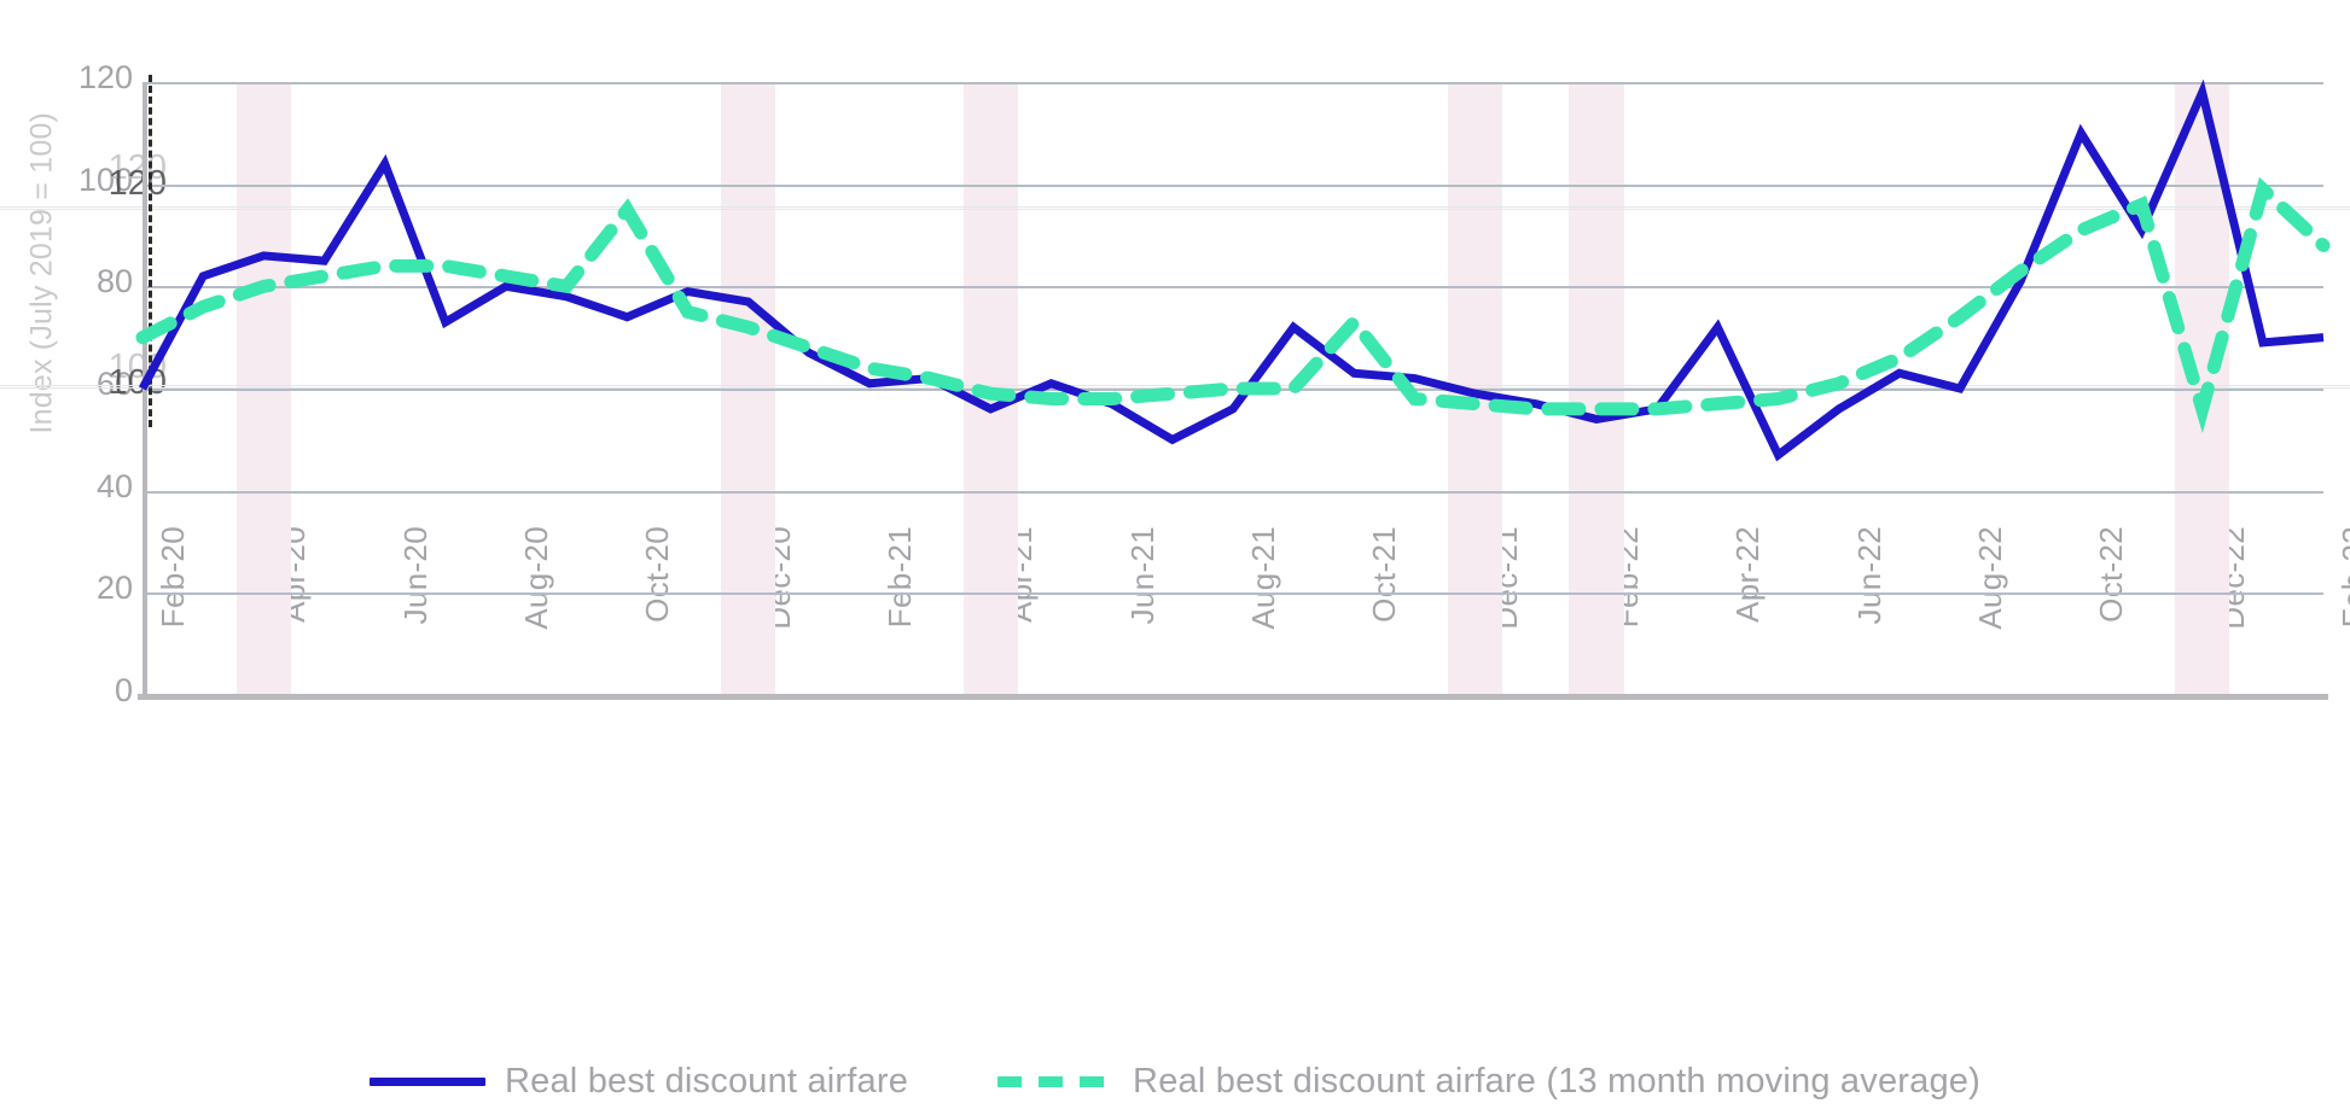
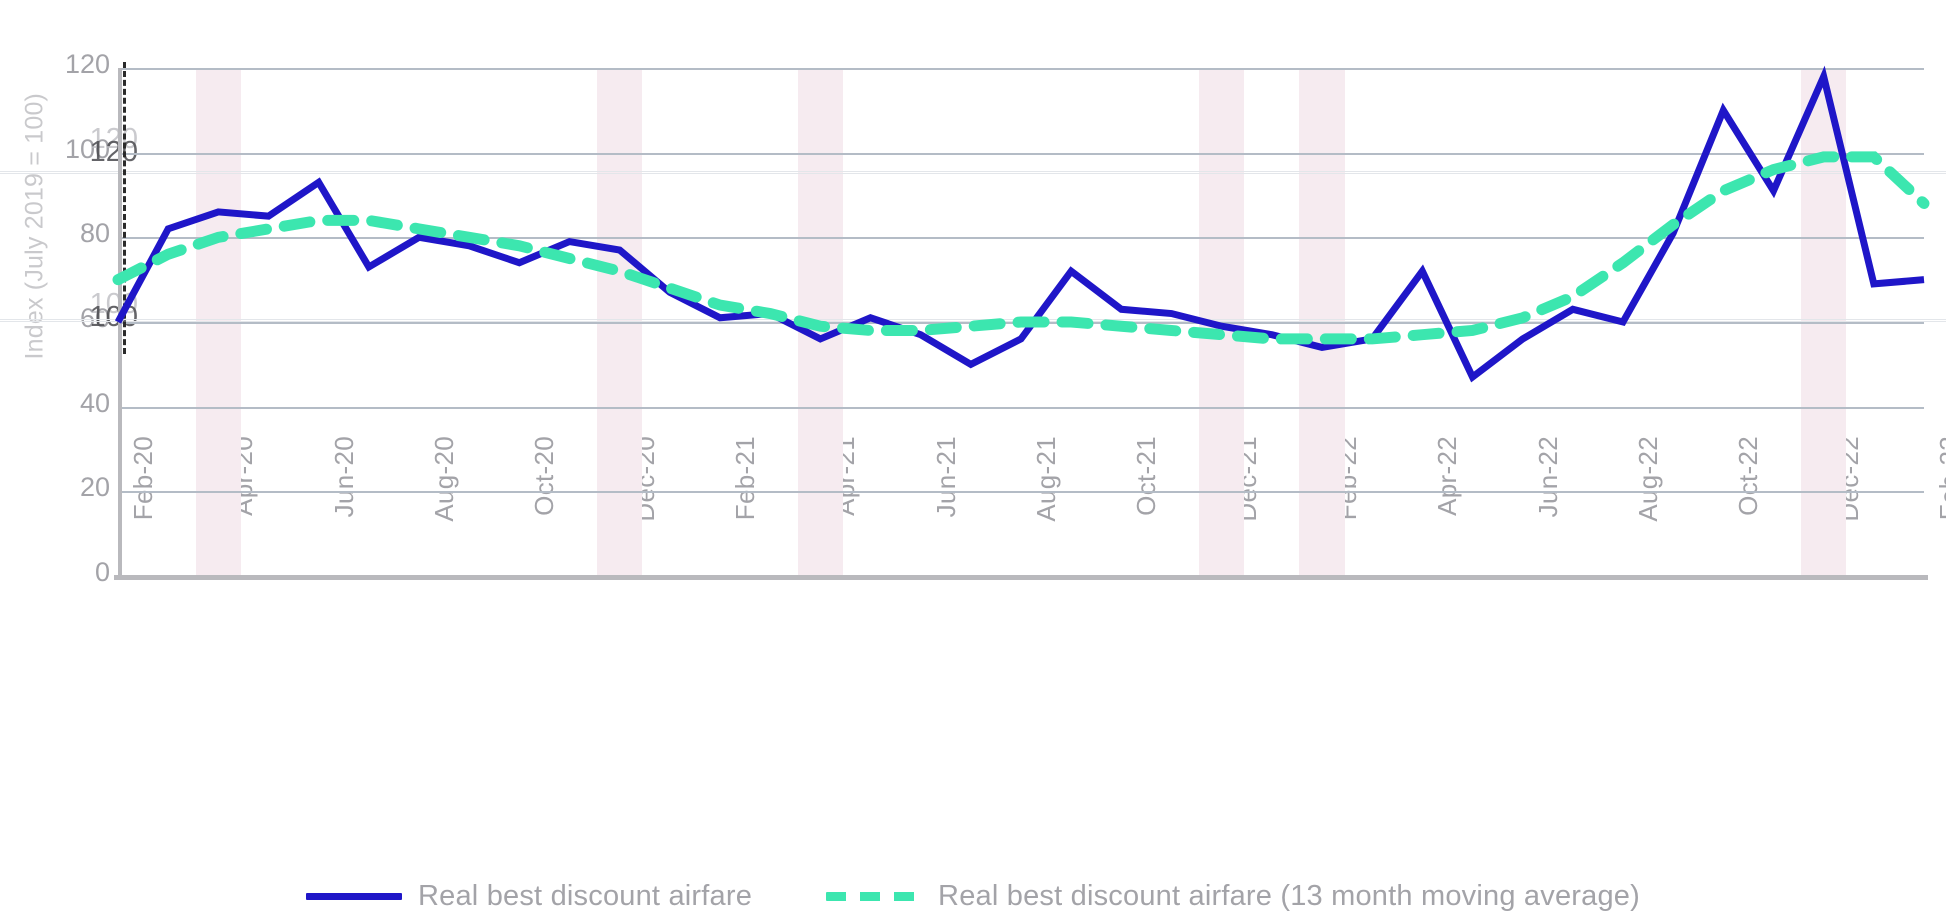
Real best discount airfare/Jun-20: 104 -> 93
Real best discount airfare (13 month moving average)/Oct-20: 95 -> 78
Real best discount airfare (13 month moving average)/Oct-21: 73 -> 59
Real best discount airfare (13 month moving average)/Dec-22: 56 -> 99
